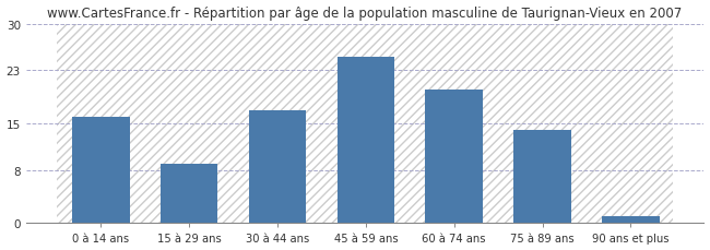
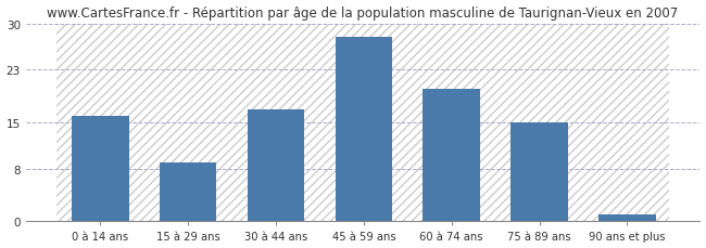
45 à 59 ans: 25 -> 28
75 à 89 ans: 14 -> 15
